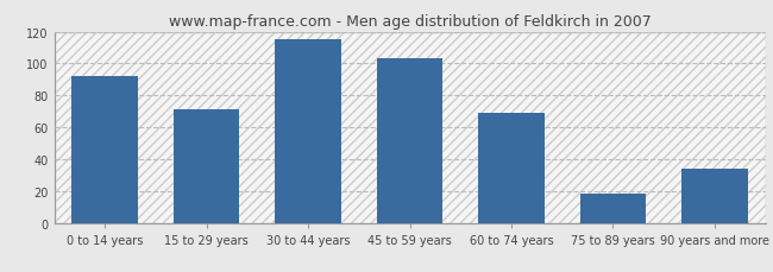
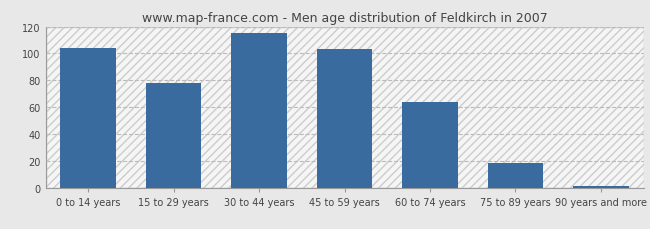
0 to 14 years: 92 -> 104
15 to 29 years: 71 -> 78
60 to 74 years: 69 -> 64
90 years and more: 34 -> 1
